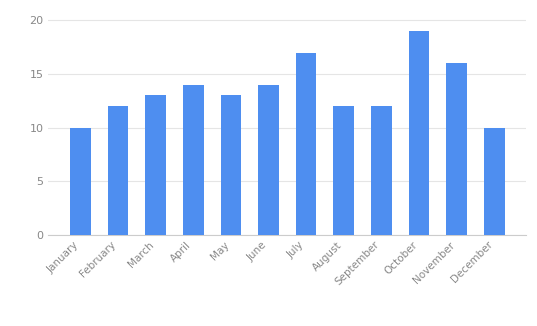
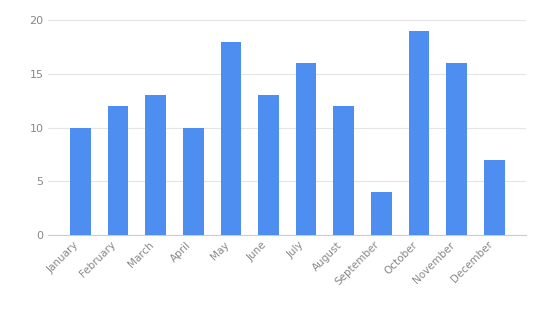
April: 14 -> 10
May: 13 -> 18
June: 14 -> 13
July: 17 -> 16
September: 12 -> 4
December: 10 -> 7
